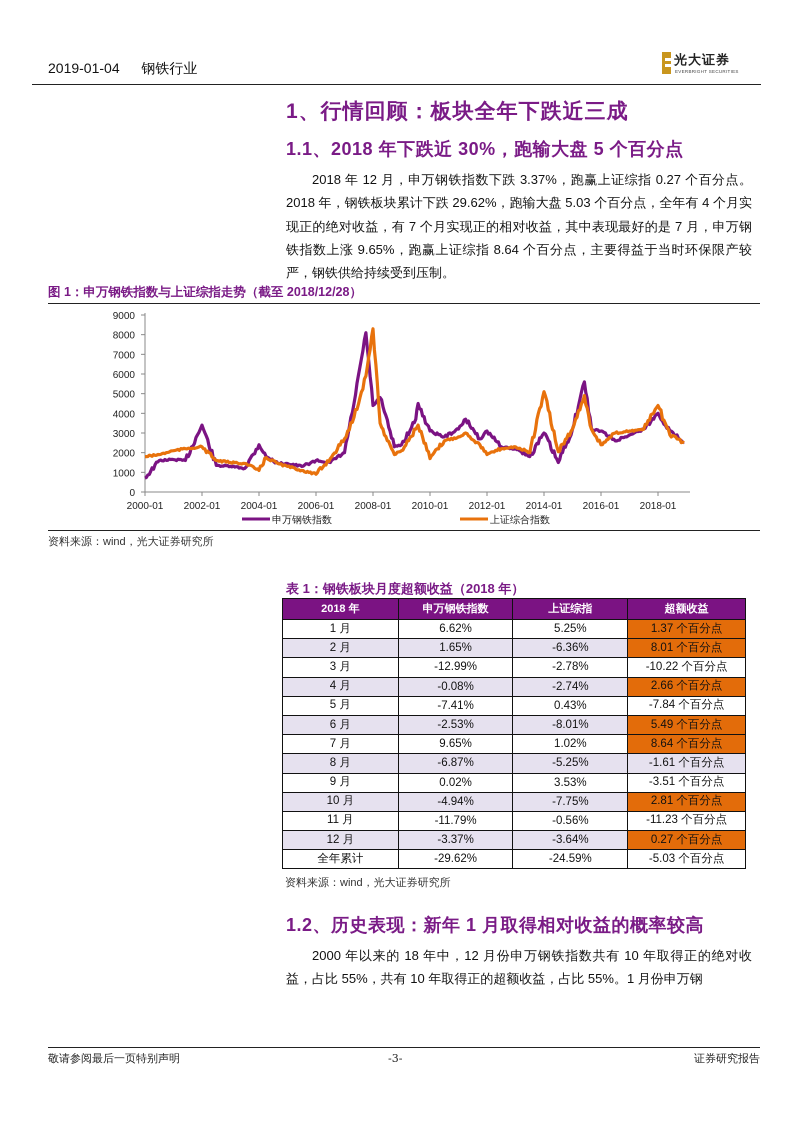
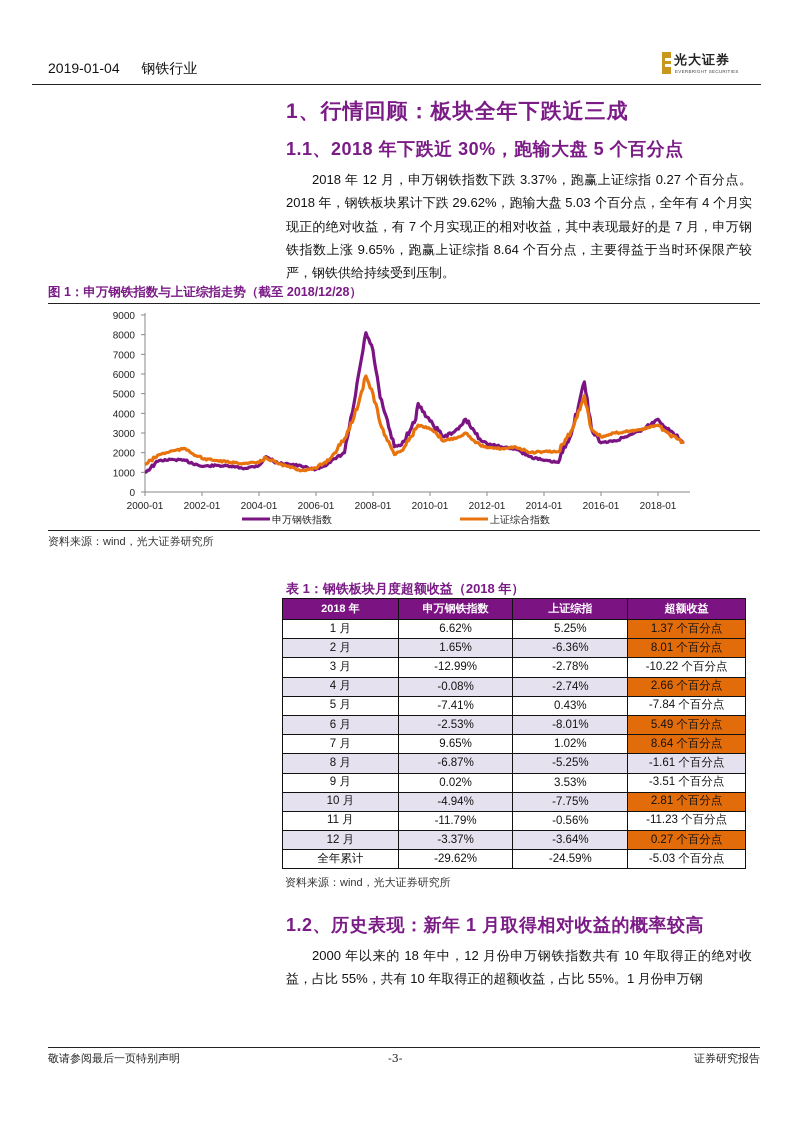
申万钢铁指数/2000-01: 700 -> 1000
上证综合指数/2000-01: 1800 -> 1400
申万钢铁指数/2002-01: 3400 -> 1300
上证综合指数/2002-01: 2300 -> 1700
申万钢铁指数/2004-01: 2400 -> 1400
上证综合指数/2004-01: 1100 -> 1500
申万钢铁指数/2006-01: 1600 -> 1200
上证综合指数/2006-01: 900 -> 1200
申万钢铁指数/2008-01: 4400 -> 7200
上证综合指数/2008-01: 8300 -> 5000
申万钢铁指数/2010-01: 3100 -> 3600
上证综合指数/2010-01: 1700 -> 3200
申万钢铁指数/2012-01: 3100 -> 2400
上证综合指数/2012-01: 1900 -> 2200
申万钢铁指数/2014-01: 3000 -> 1600
上证综合指数/2014-01: 5100 -> 2000
申万钢铁指数/2016-01: 3100 -> 2500
上证综合指数/2016-01: 2400 -> 2800
申万钢铁指数/2018-01: 4000 -> 3700
上证综合指数/2018-01: 4400 -> 3400
